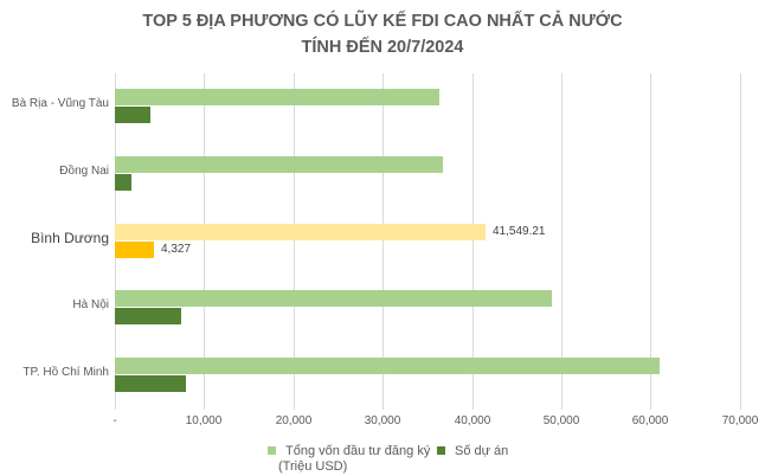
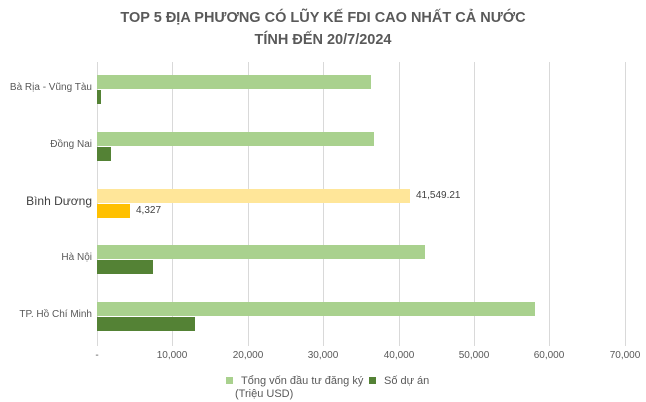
Số dự án/Bà Rịa - Vũng Tàu: 4000 -> 1000
Tổng vốn đầu tư đăng ký (Triệu USD)/Hà Nội: 49000 -> 44000
Tổng vốn đầu tư đăng ký (Triệu USD)/TP. Hồ Chí Minh: 61000 -> 58000
Số dự án/TP. Hồ Chí Minh: 8000 -> 13000
